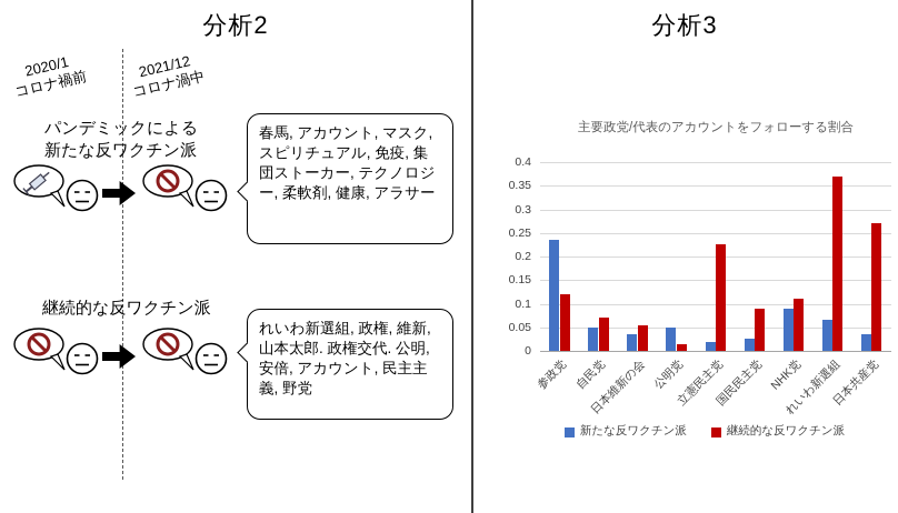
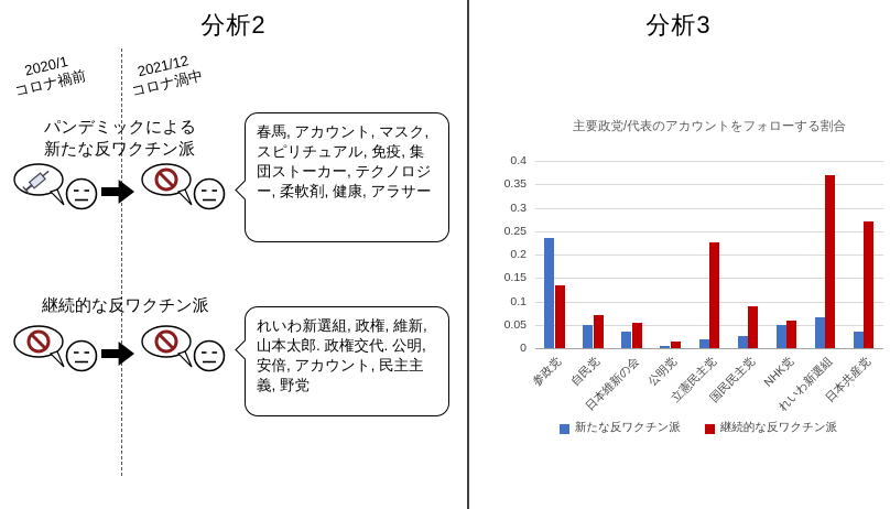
継続的な反ワクチン派/参政党: 0.12 -> 0.14
新たな反ワクチン派/公明党: 0.05 -> 0.01
新たな反ワクチン派/NHK党: 0.09 -> 0.05
継続的な反ワクチン派/NHK党: 0.11 -> 0.06
